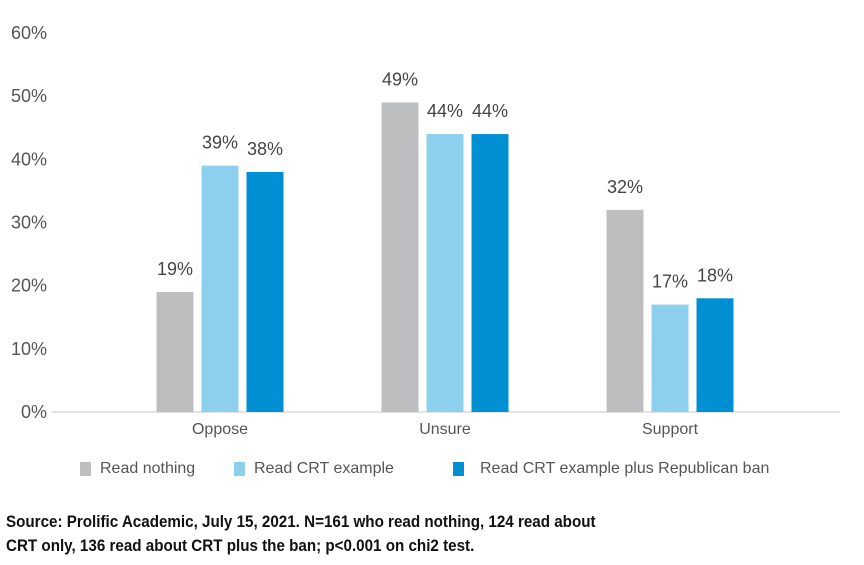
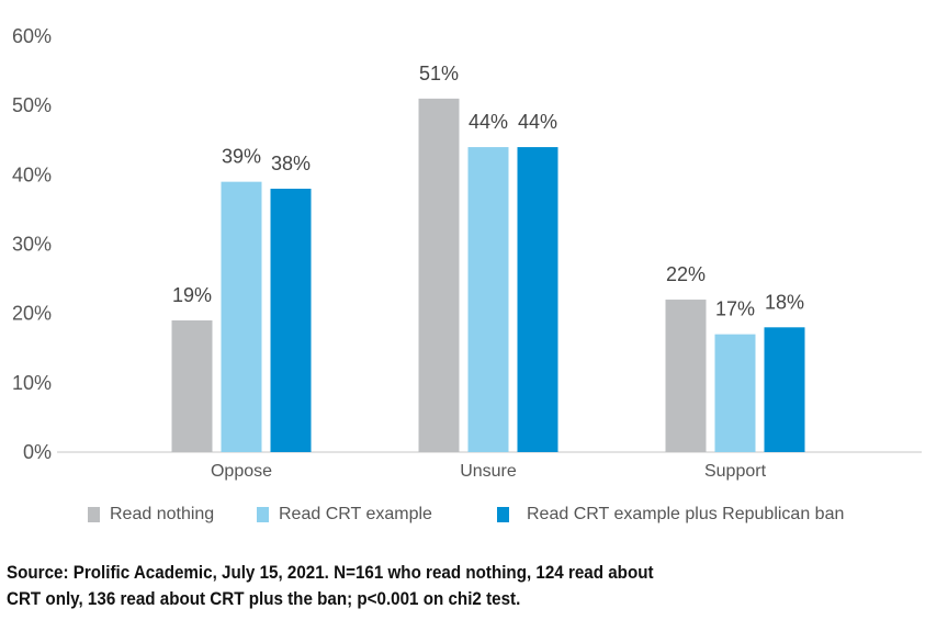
Read nothing/Unsure: 49% -> 51%
Read nothing/Support: 32% -> 22%
